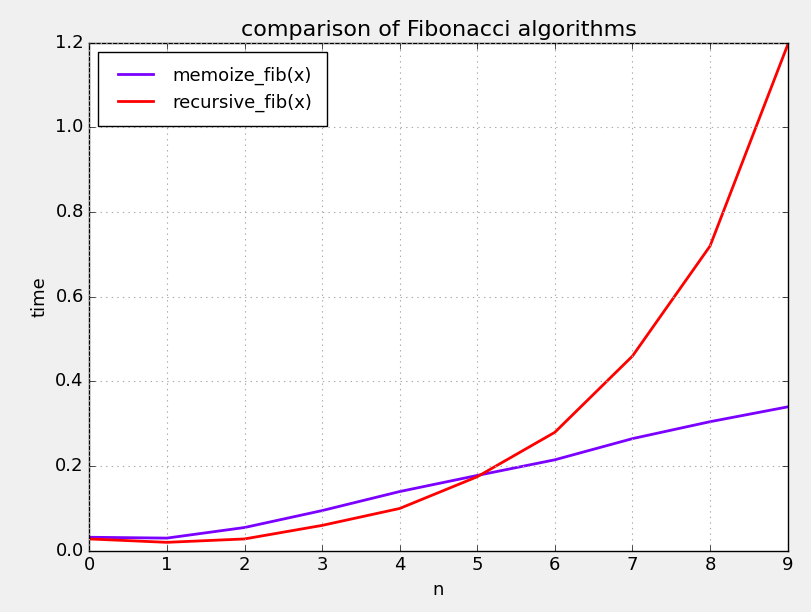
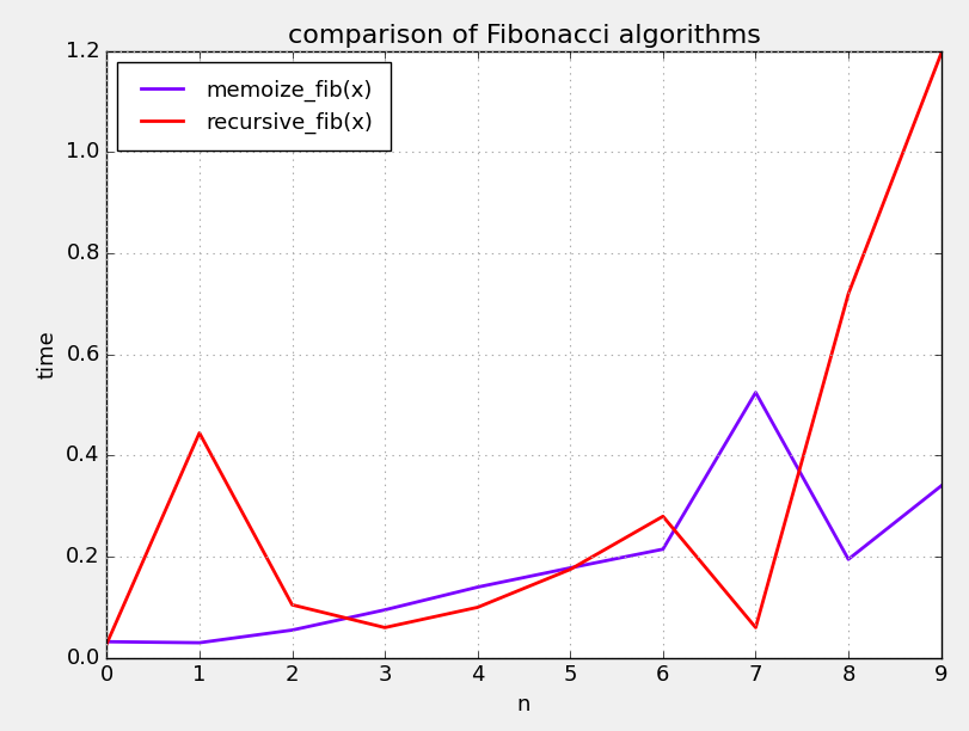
recursive_fib(x)/1: 0.020 -> 0.445
recursive_fib(x)/2: 0.028 -> 0.105
memoize_fib(x)/7: 0.265 -> 0.525
recursive_fib(x)/7: 0.460 -> 0.060
memoize_fib(x)/8: 0.305 -> 0.195
